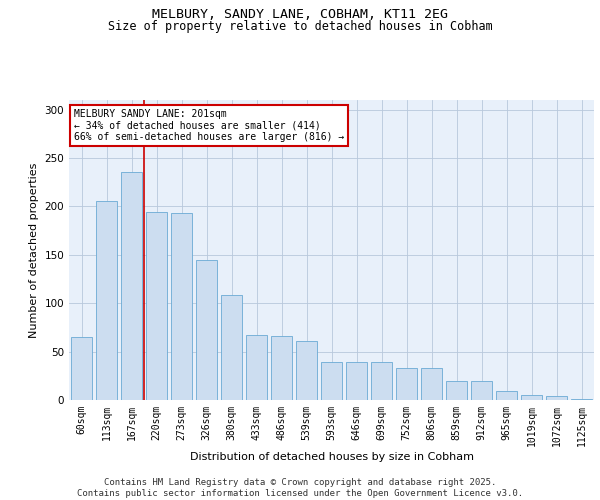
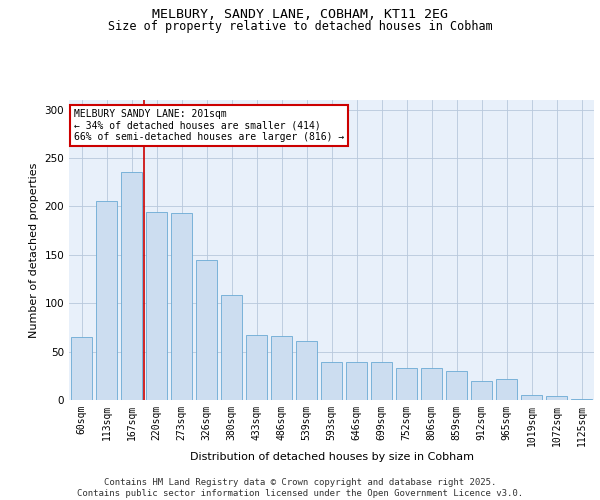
859sqm: 20 -> 30
965sqm: 9 -> 22
